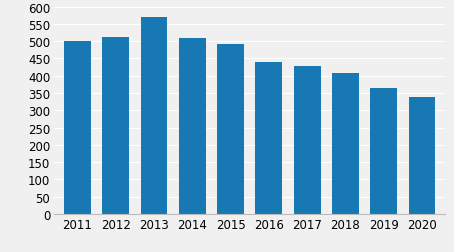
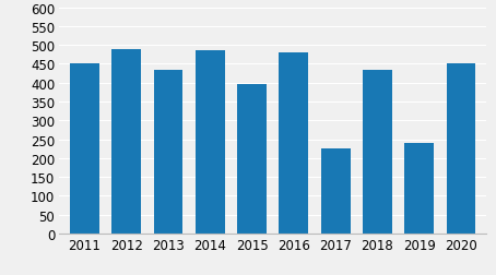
2011: 500 -> 450
2012: 513 -> 490
2013: 570 -> 435
2014: 510 -> 485
2015: 493 -> 395
2016: 440 -> 480
2017: 428 -> 225
2018: 408 -> 435
2019: 365 -> 240
2020: 338 -> 450
